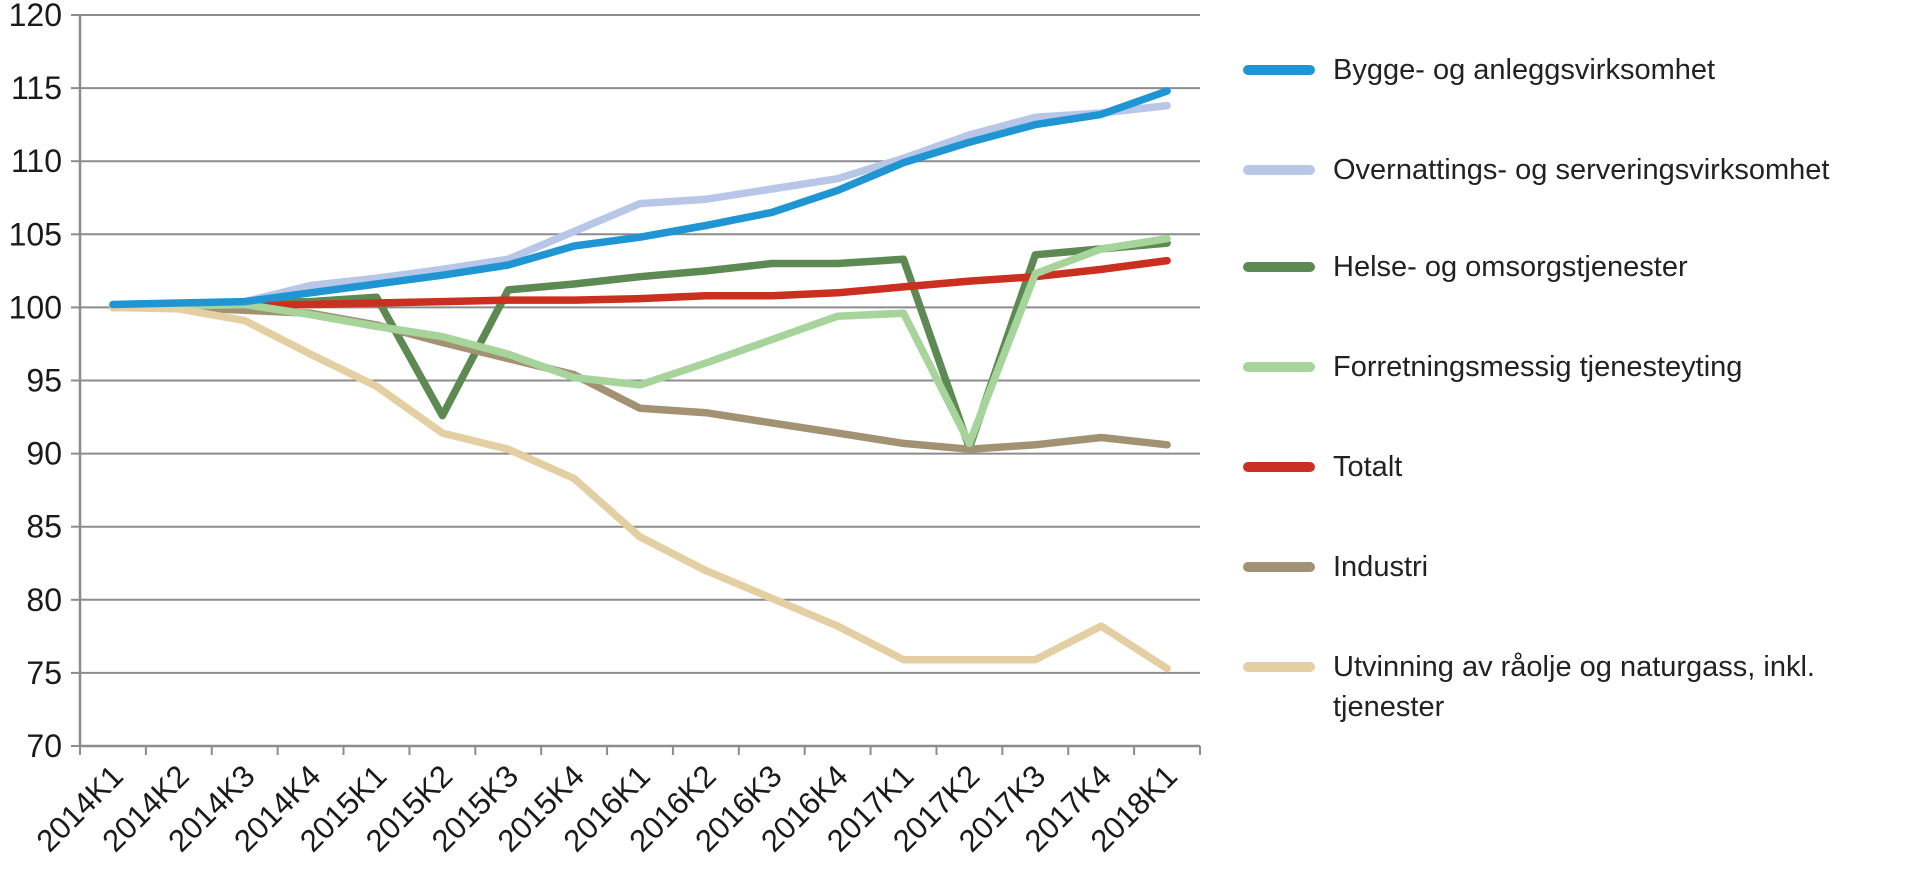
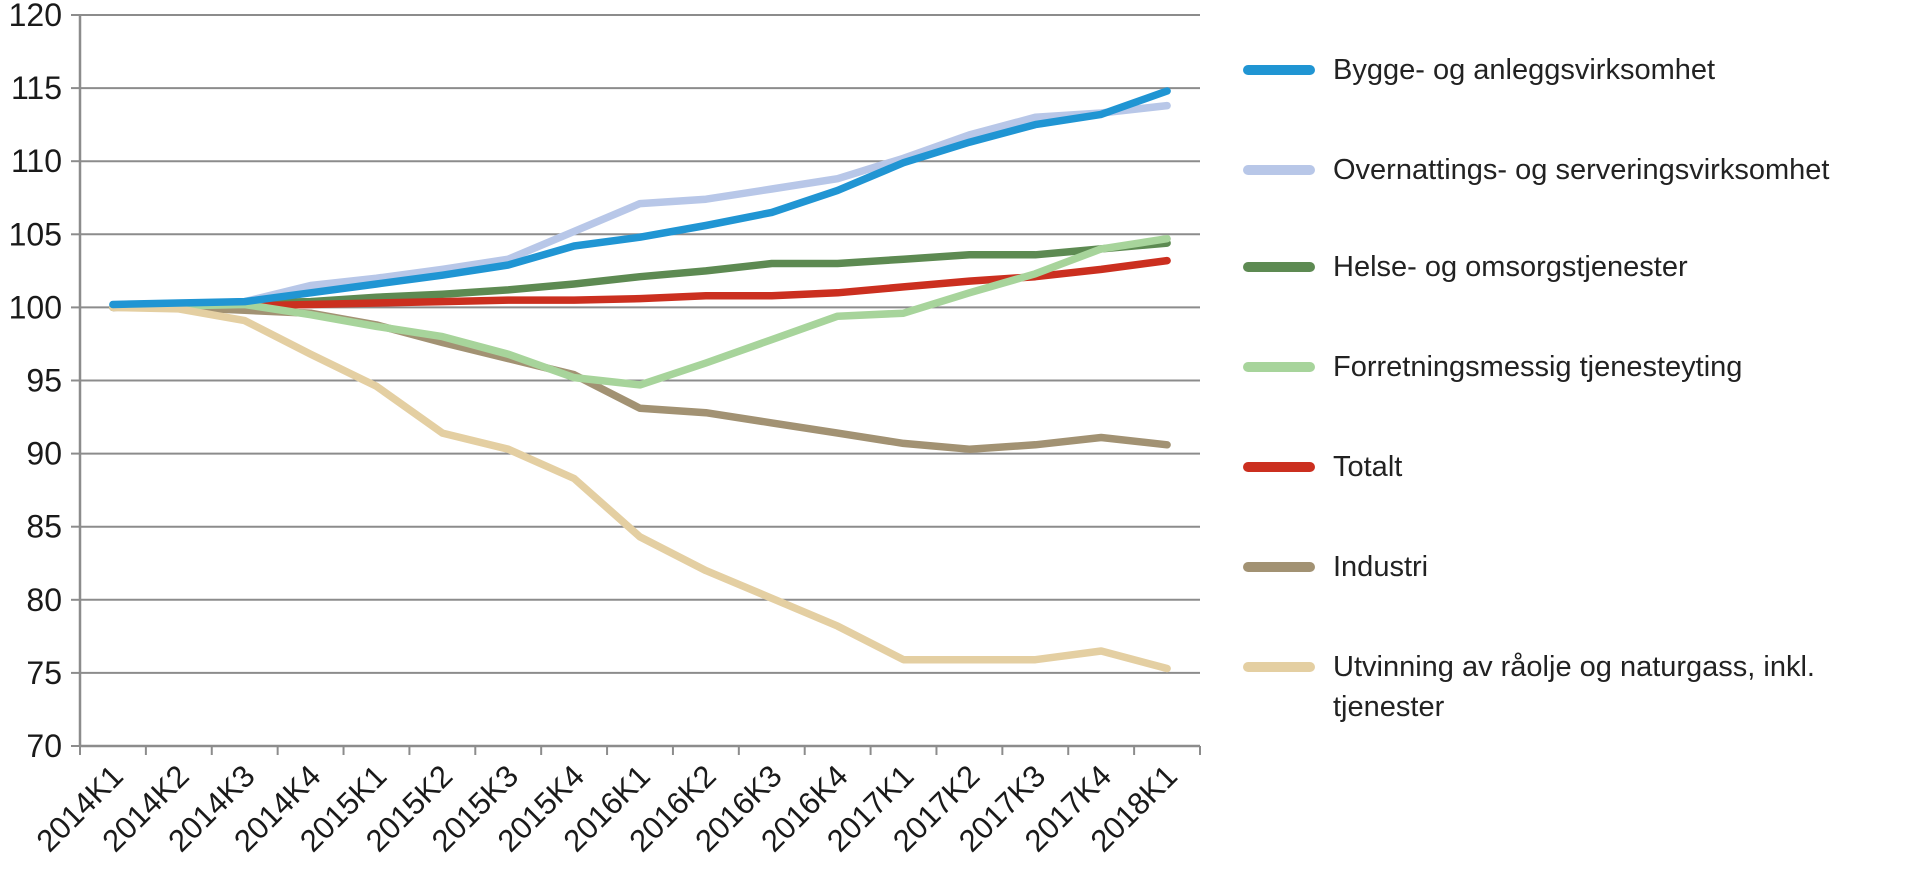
Helse- og omsorgstjenester/2015K2: 92.6 -> 100.9
Helse- og omsorgstjenester/2017K2: 90.4 -> 103.6
Forretningsmessig tjenesteyting/2017K2: 90.7 -> 101.0
Utvinning av råolje og naturgass, inkl. tjenester/2017K4: 78.2 -> 76.5
